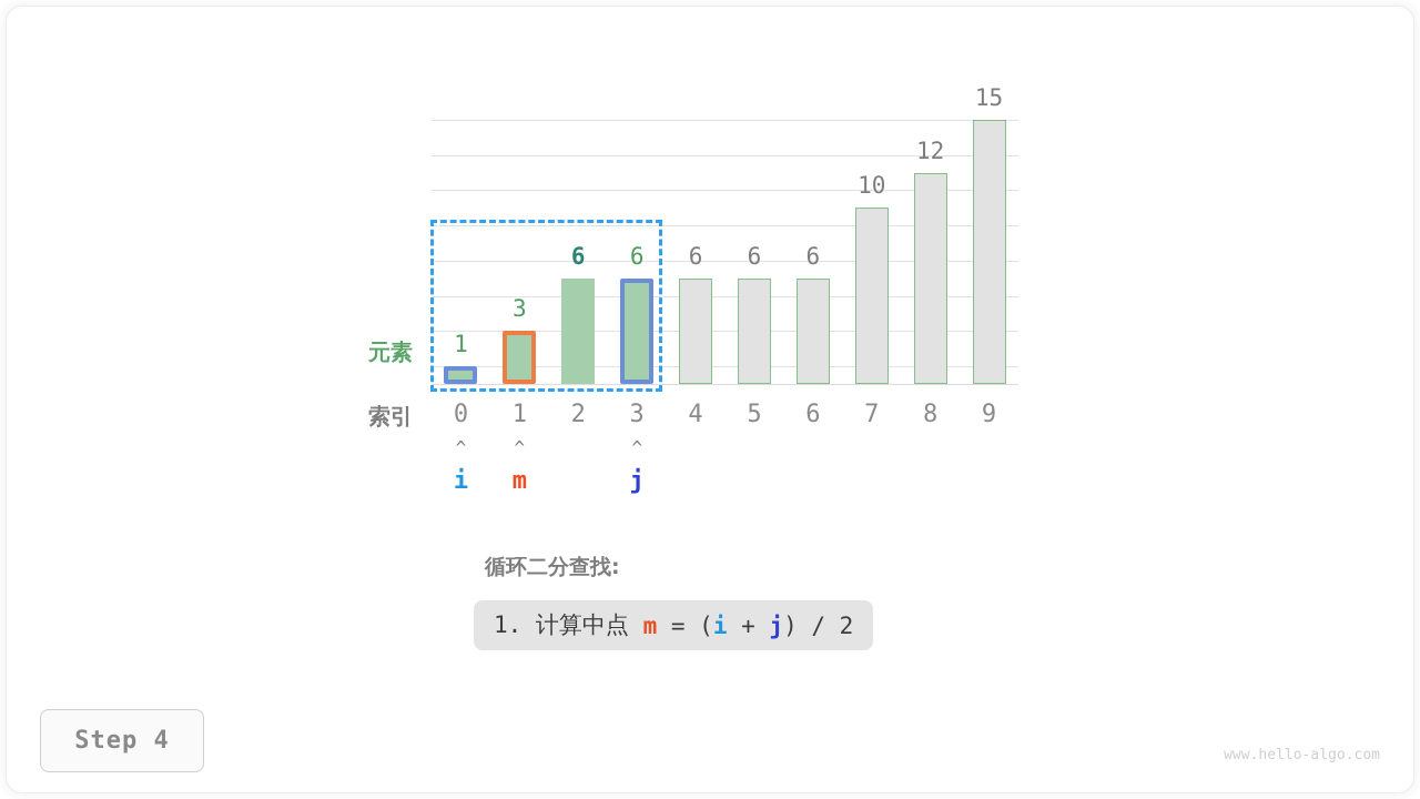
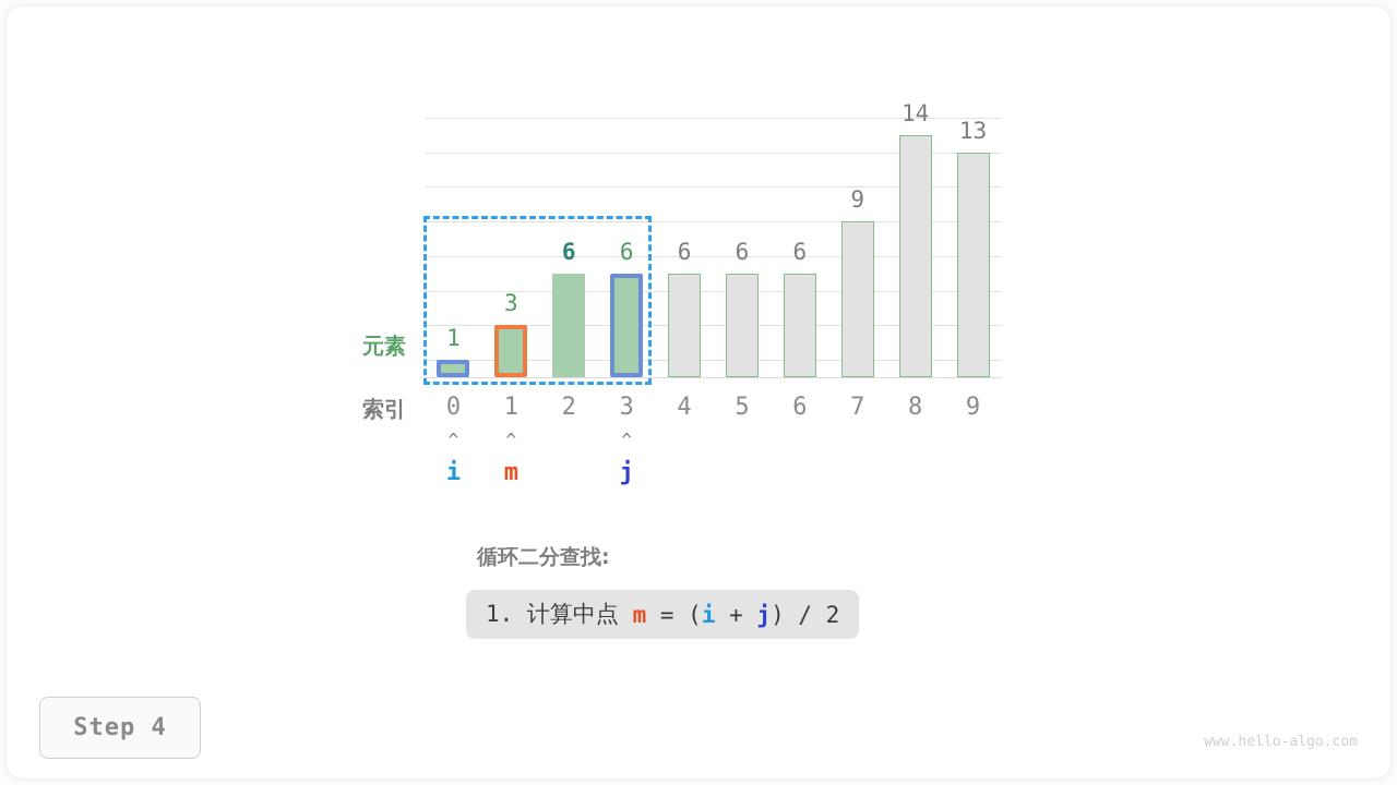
7: 10 -> 9
8: 12 -> 14
9: 15 -> 13
